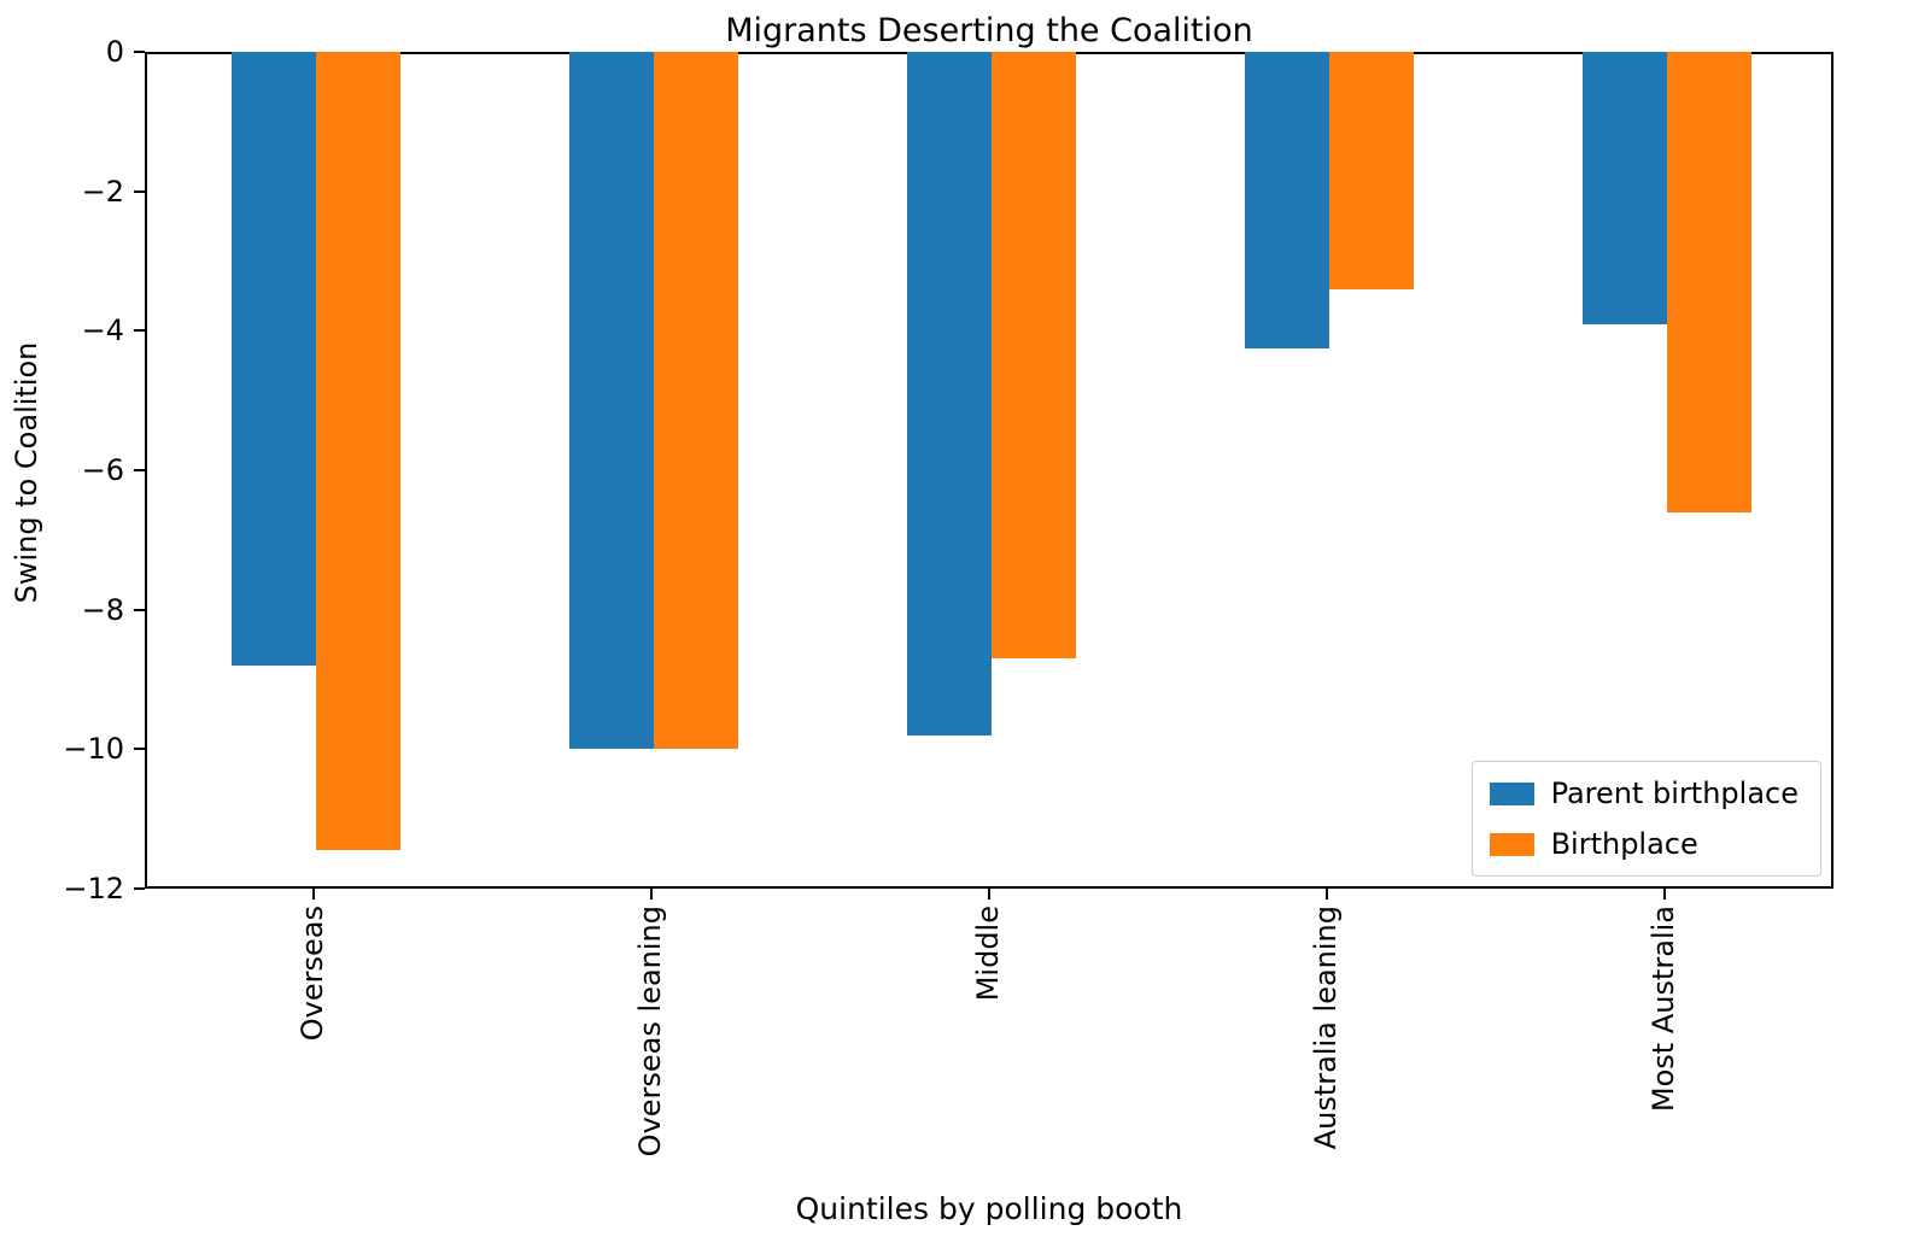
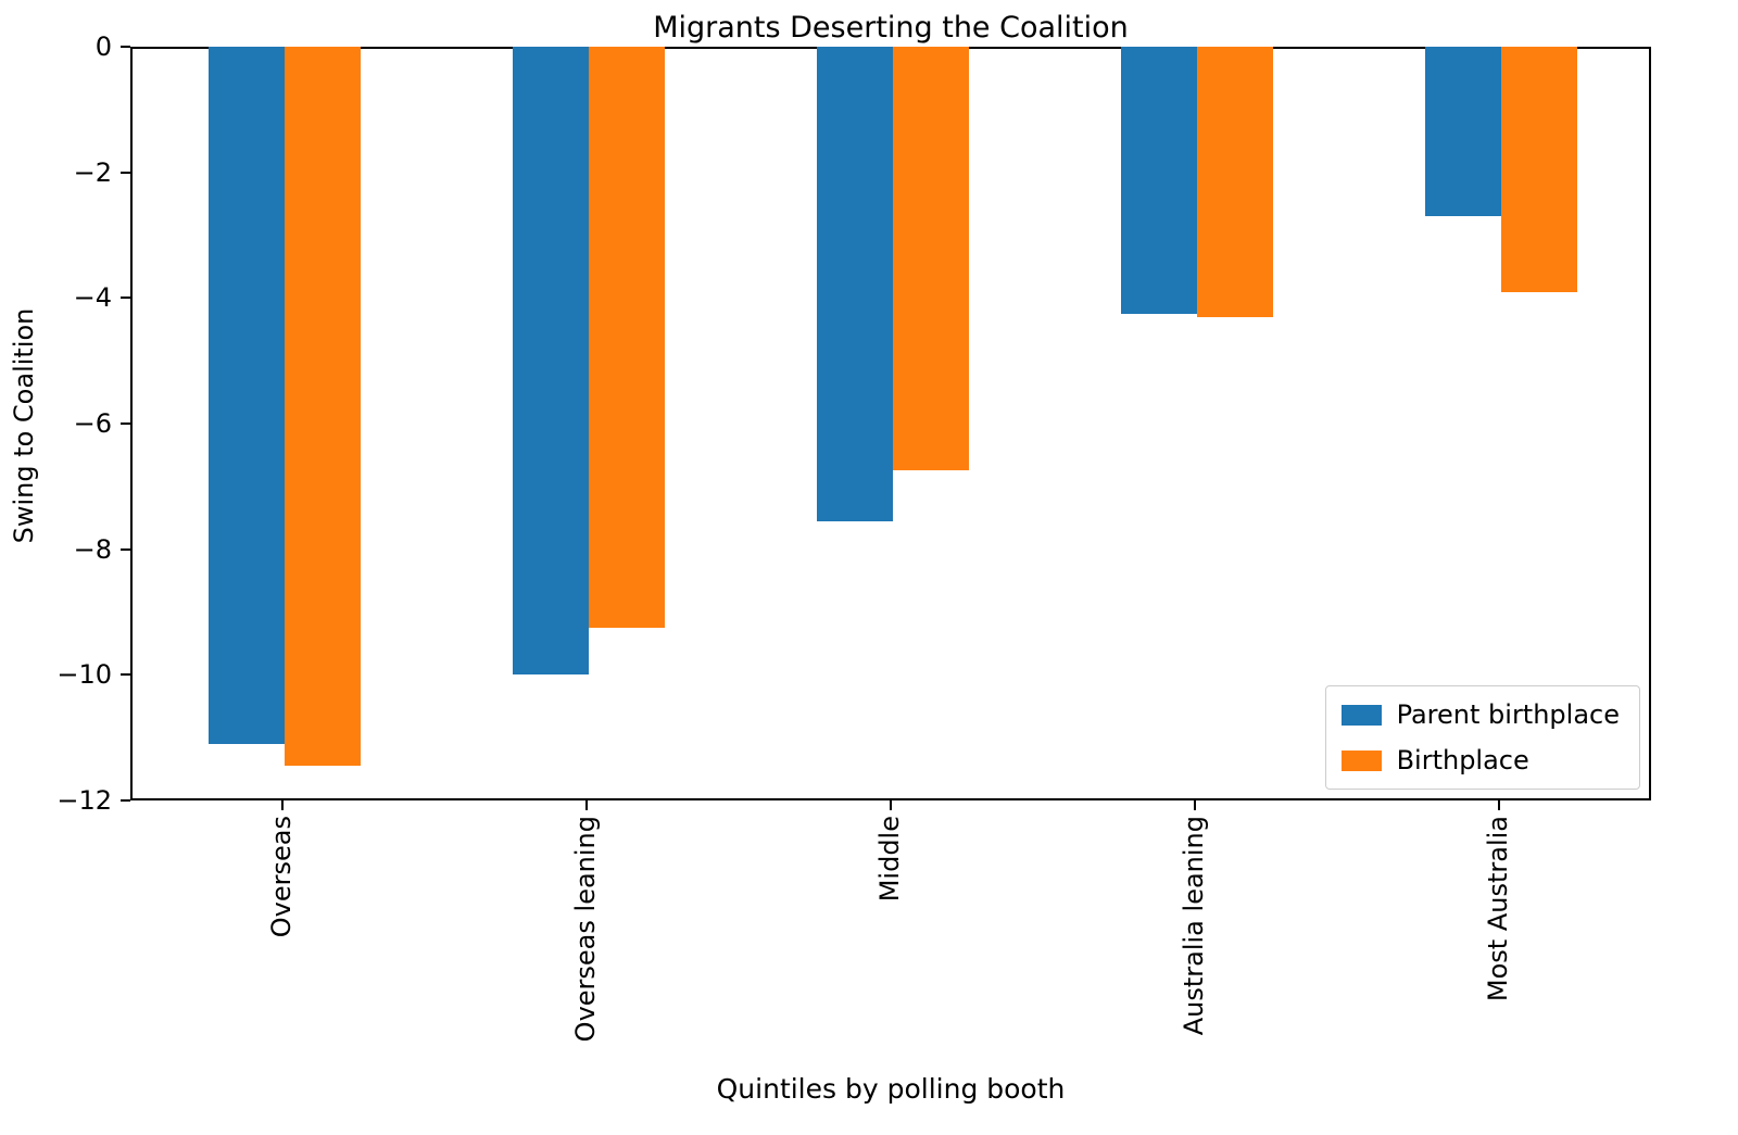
Parent birthplace/Overseas: -8.8 -> -11.1
Birthplace/Overseas leaning: -10.0 -> -9.2
Parent birthplace/Middle: -9.8 -> -7.5
Birthplace/Middle: -8.7 -> -6.8
Birthplace/Australia leaning: -3.4 -> -4.3
Parent birthplace/Most Australia: -3.9 -> -2.7
Birthplace/Most Australia: -6.6 -> -3.9
